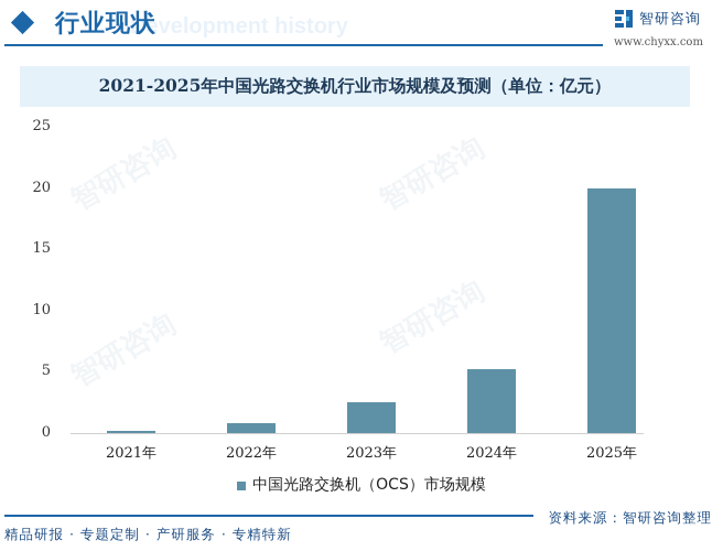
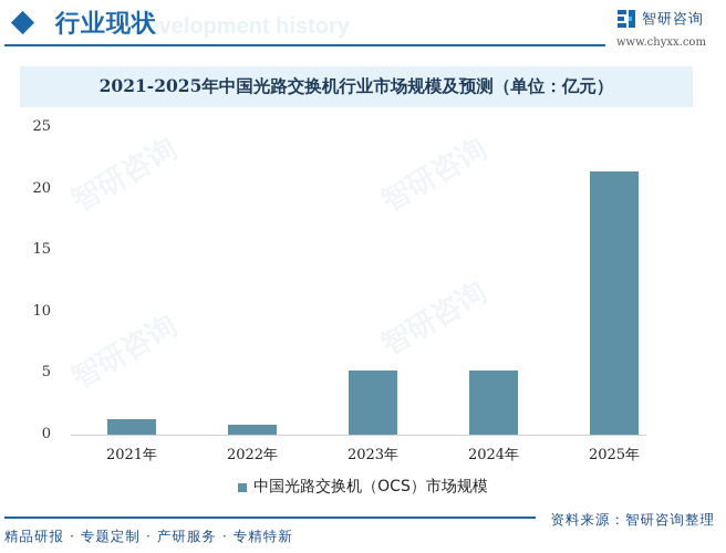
2021年: 0.2 -> 1.3
2023年: 2.5 -> 5.2
2025年: 20.0 -> 21.5
